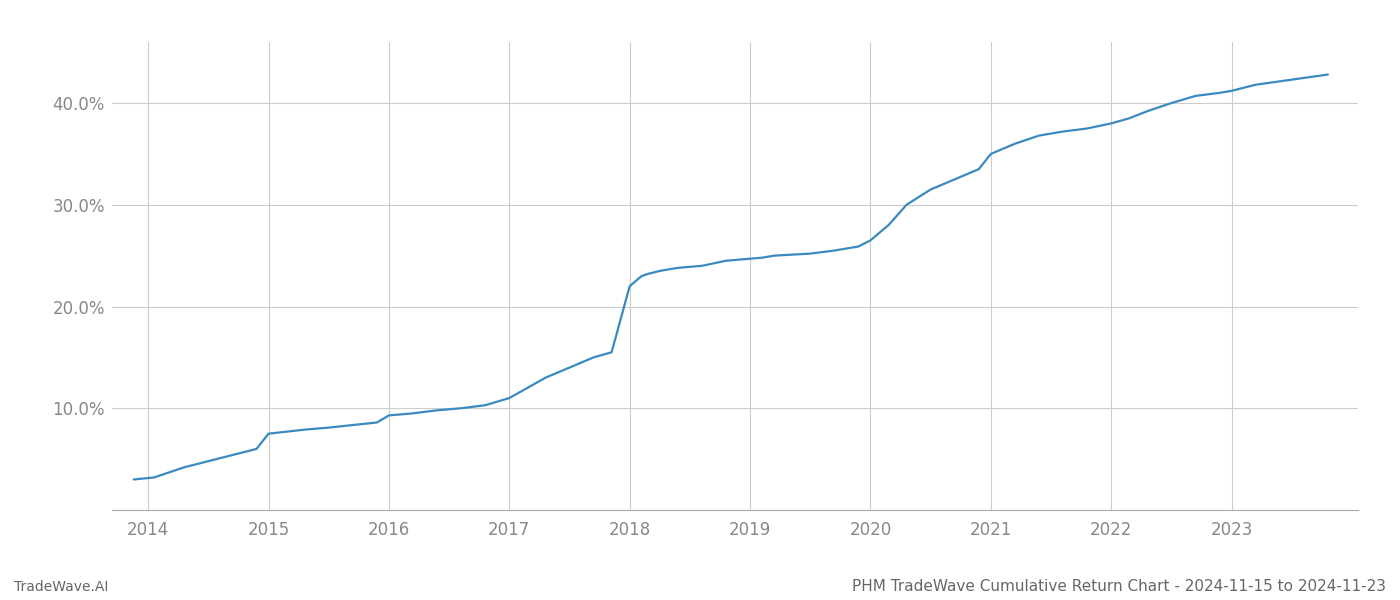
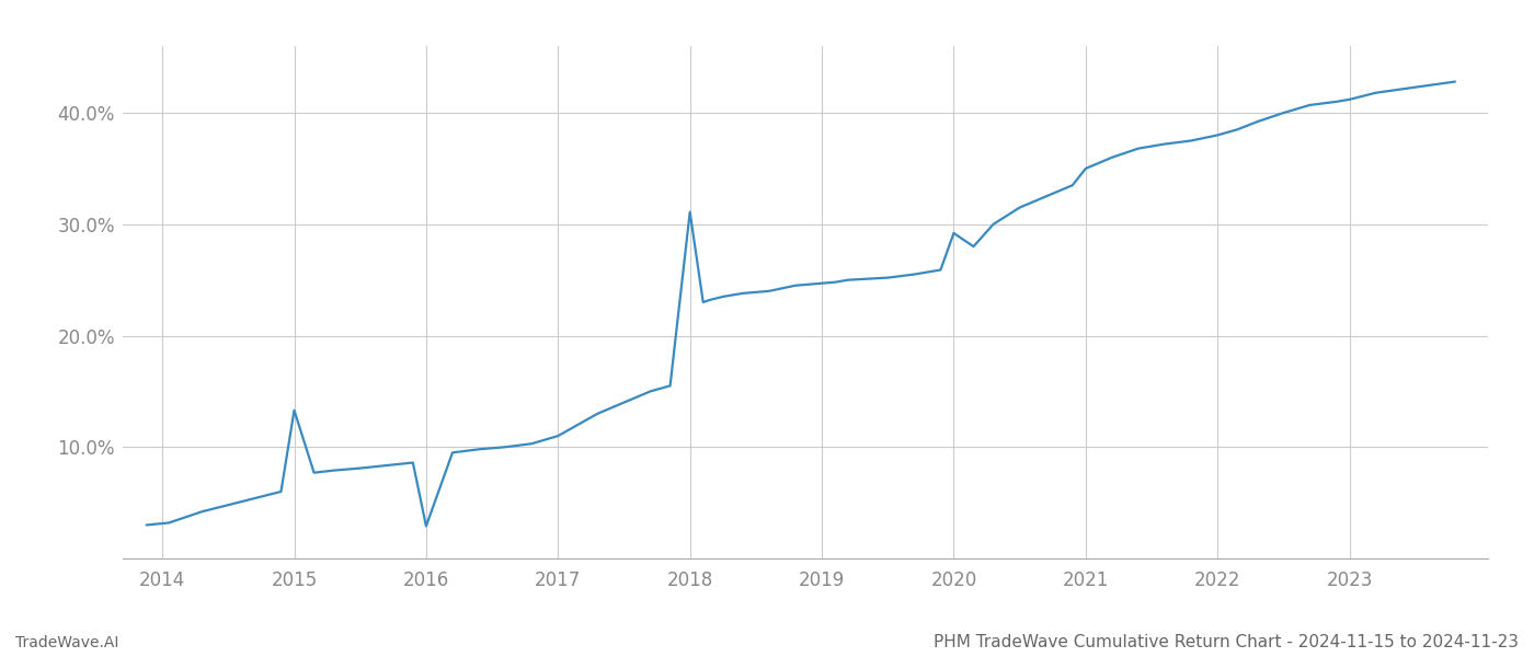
2015: 7.5% -> 13.3%
2016: 9.3% -> 2.9%
2018: 22.0% -> 31.1%
2020: 26.5% -> 29.2%
